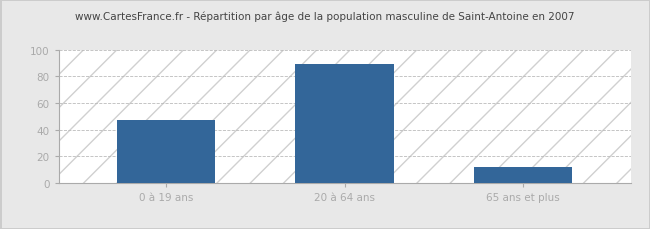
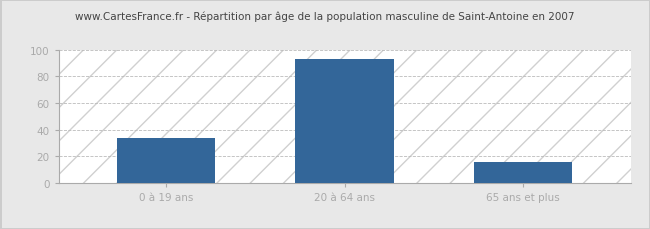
0 à 19 ans: 47 -> 34
20 à 64 ans: 89 -> 93
65 ans et plus: 12 -> 16
